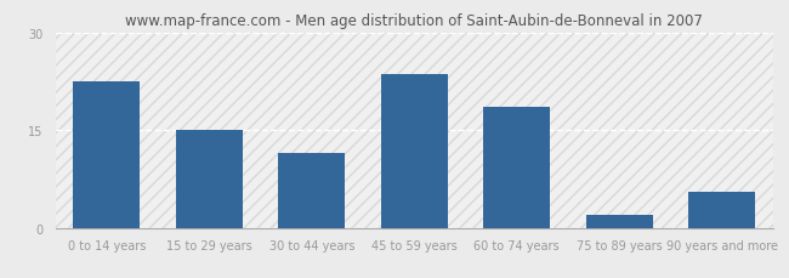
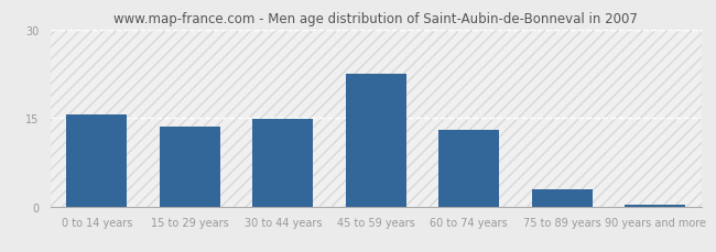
0 to 14 years: 22.4 -> 15.5
15 to 29 years: 15.0 -> 13.5
30 to 44 years: 11.4 -> 14.8
45 to 59 years: 23.6 -> 22.5
60 to 74 years: 18.6 -> 13.0
75 to 89 years: 2.0 -> 3.0
90 years and more: 5.6 -> 0.3
